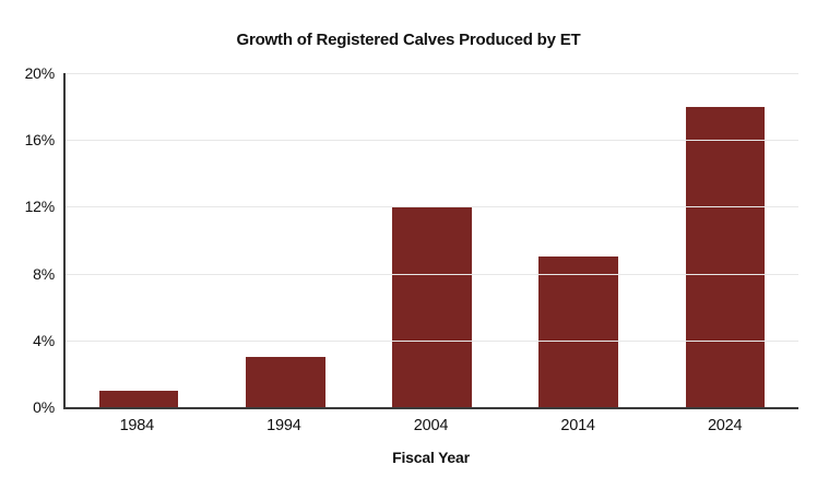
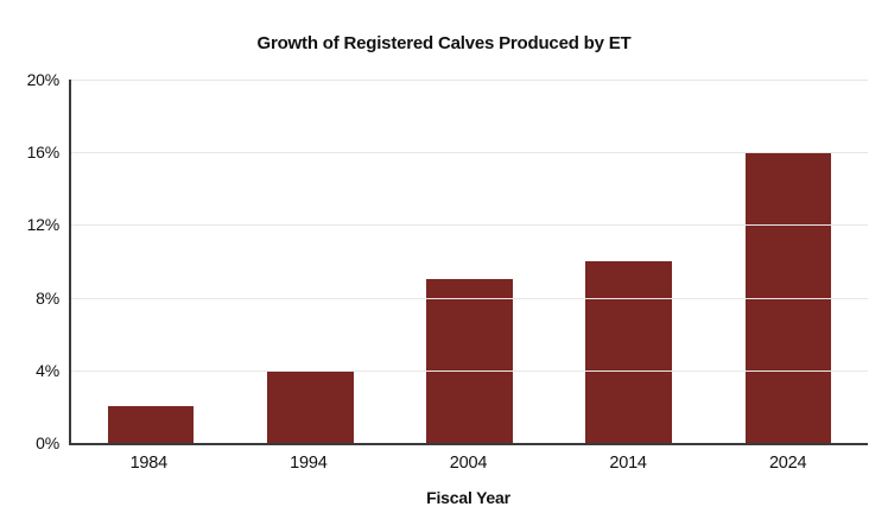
1984: 1% -> 2%
1994: 3% -> 4%
2004: 12% -> 9%
2014: 9% -> 10%
2024: 18% -> 16%
